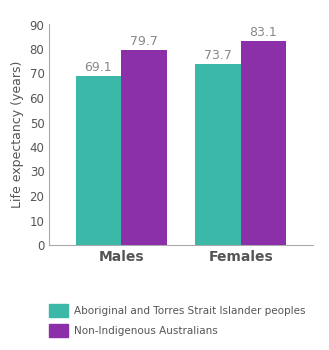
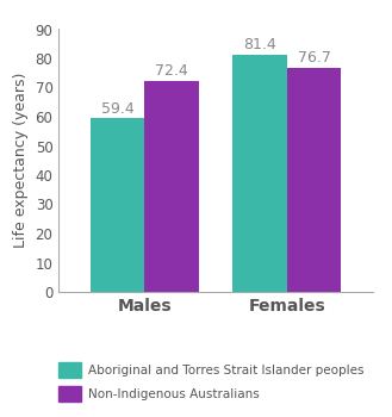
Aboriginal and Torres Strait Islander peoples/Males: 69.1 -> 59.4
Non-Indigenous Australians/Males: 79.7 -> 72.4
Aboriginal and Torres Strait Islander peoples/Females: 73.7 -> 81.4
Non-Indigenous Australians/Females: 83.1 -> 76.7
